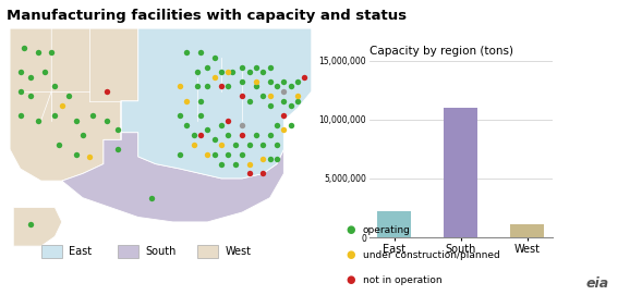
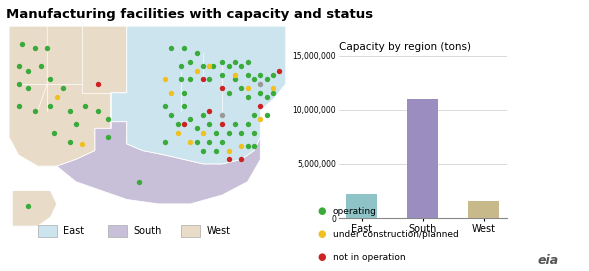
Capacity by region (tons)/West: 1,100,000 -> 1,600,000
